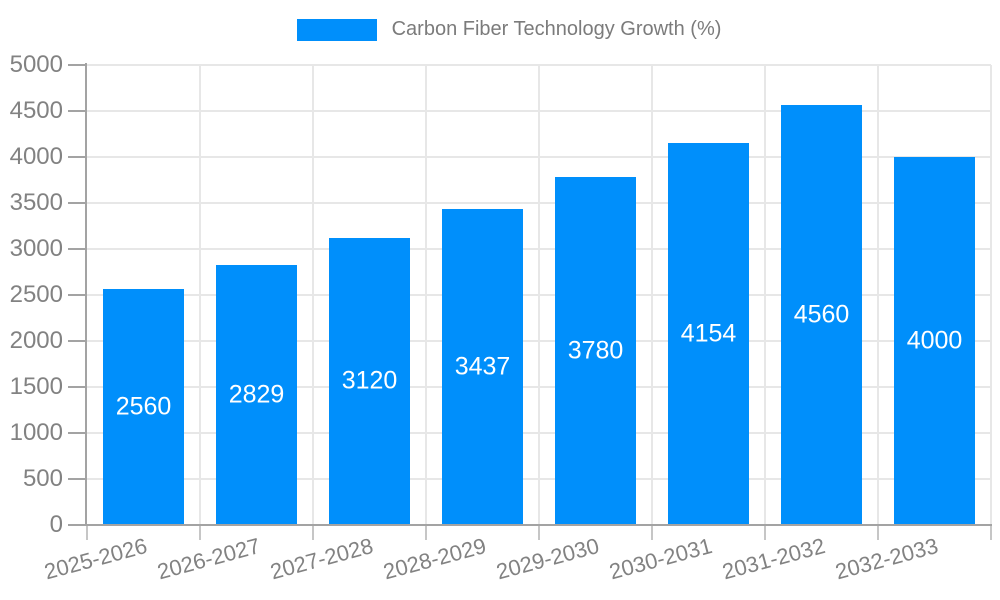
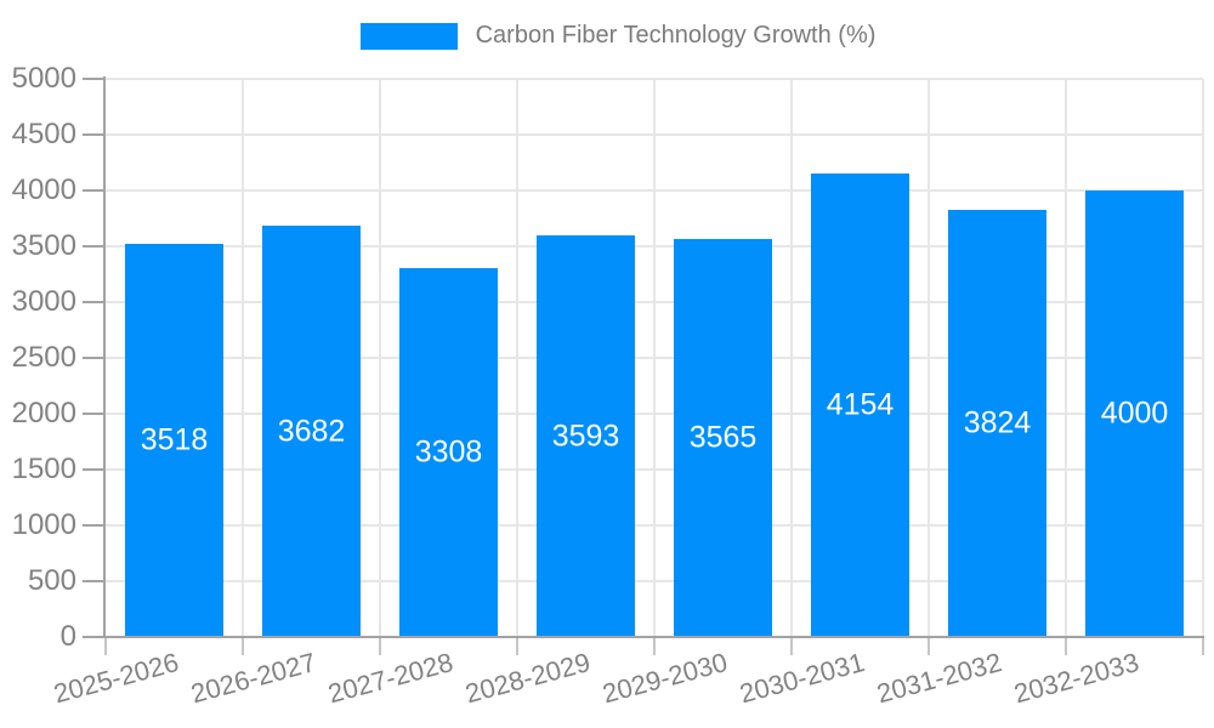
2025-2026: 2560 -> 3518
2026-2027: 2829 -> 3682
2027-2028: 3120 -> 3308
2028-2029: 3437 -> 3593
2029-2030: 3780 -> 3565
2031-2032: 4560 -> 3824
